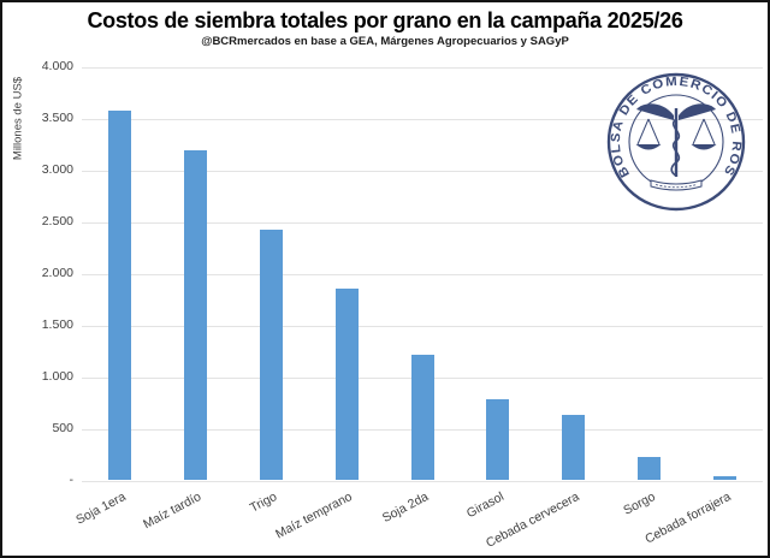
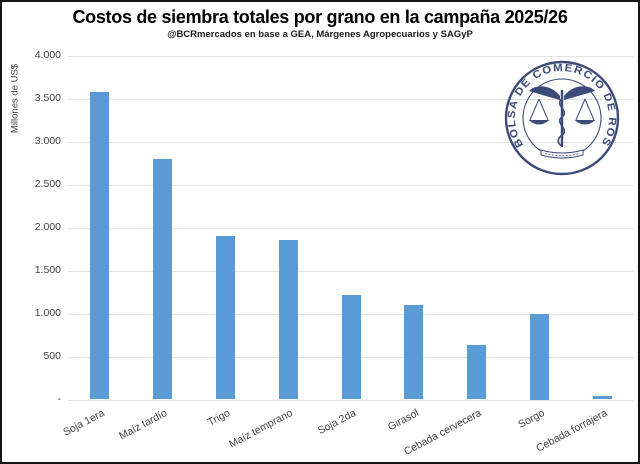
Maíz tardío: 3200 -> 2800
Trigo: 2400 -> 1900
Girasol: 800 -> 1100
Sorgo: 200 -> 1000
